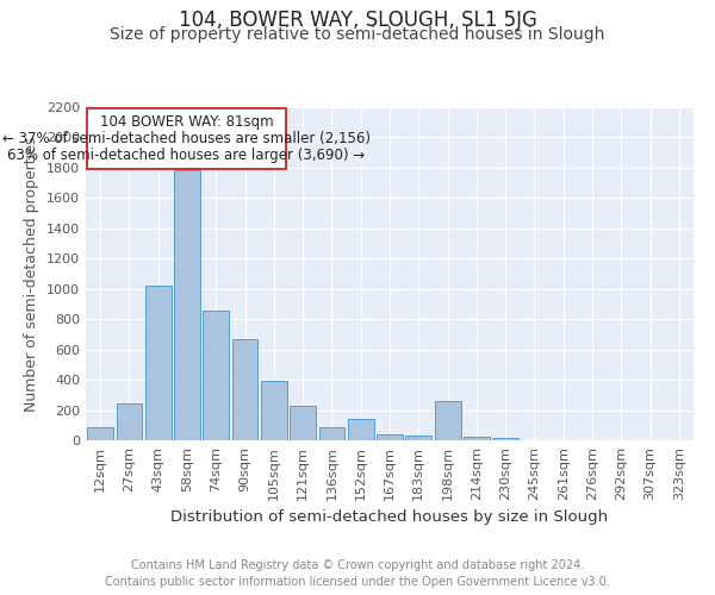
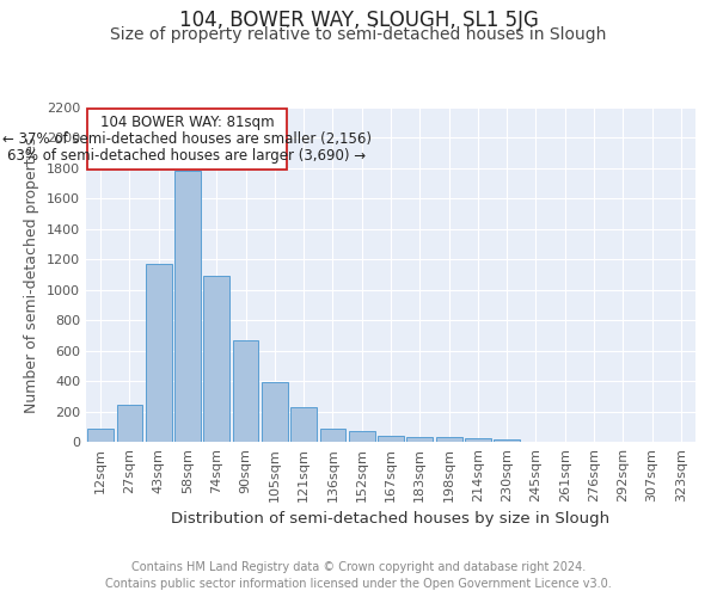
43sqm: 1020 -> 1170
74sqm: 860 -> 1090
152sqm: 140 -> 70
198sqm: 260 -> 30
